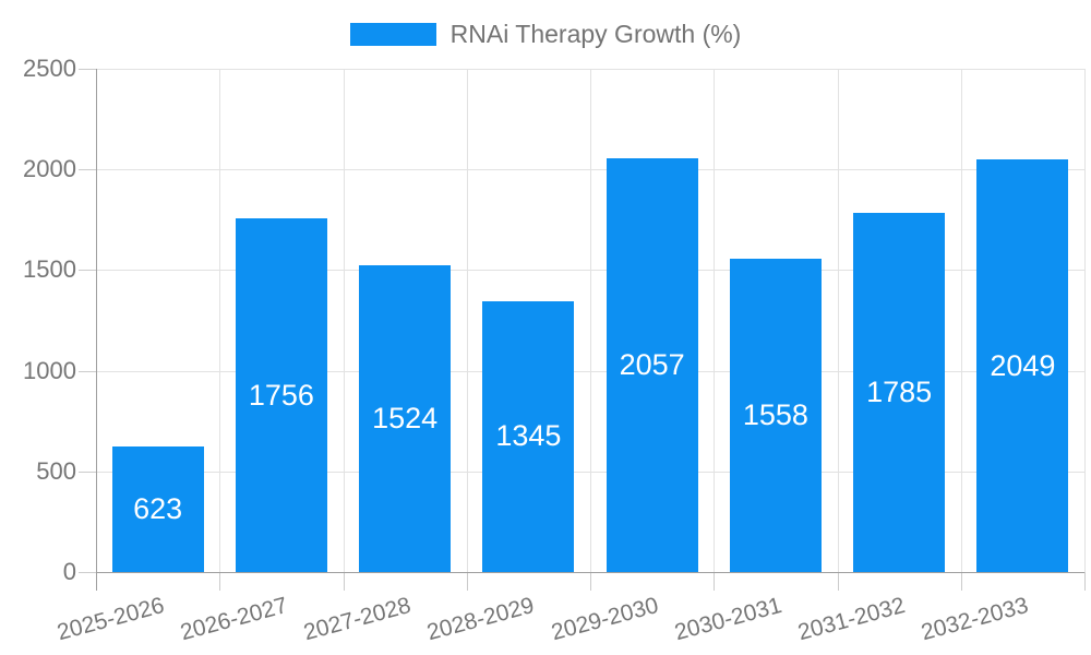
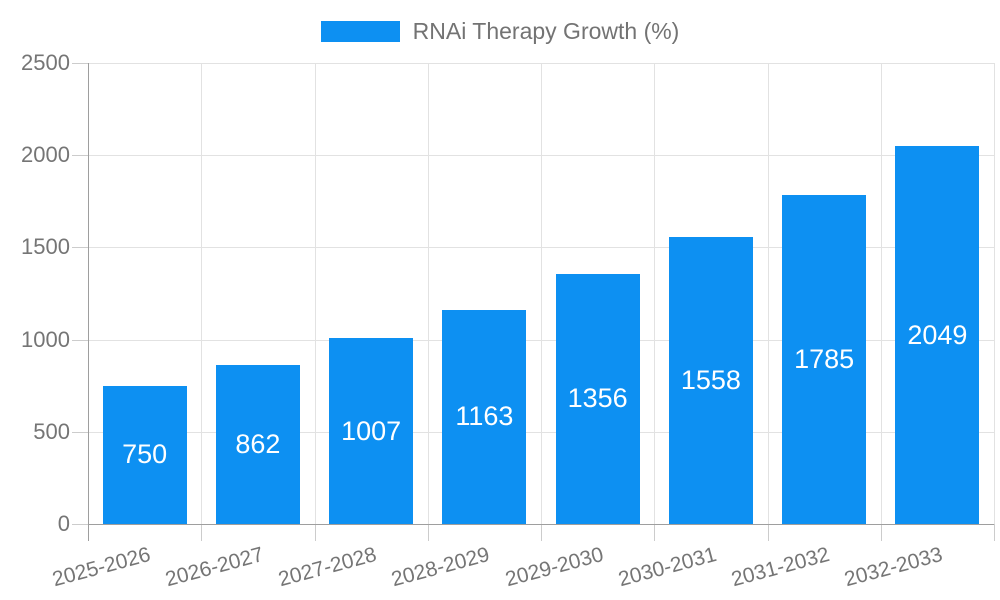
2025-2026: 623 -> 750
2026-2027: 1756 -> 862
2027-2028: 1524 -> 1007
2028-2029: 1345 -> 1163
2029-2030: 2057 -> 1356
